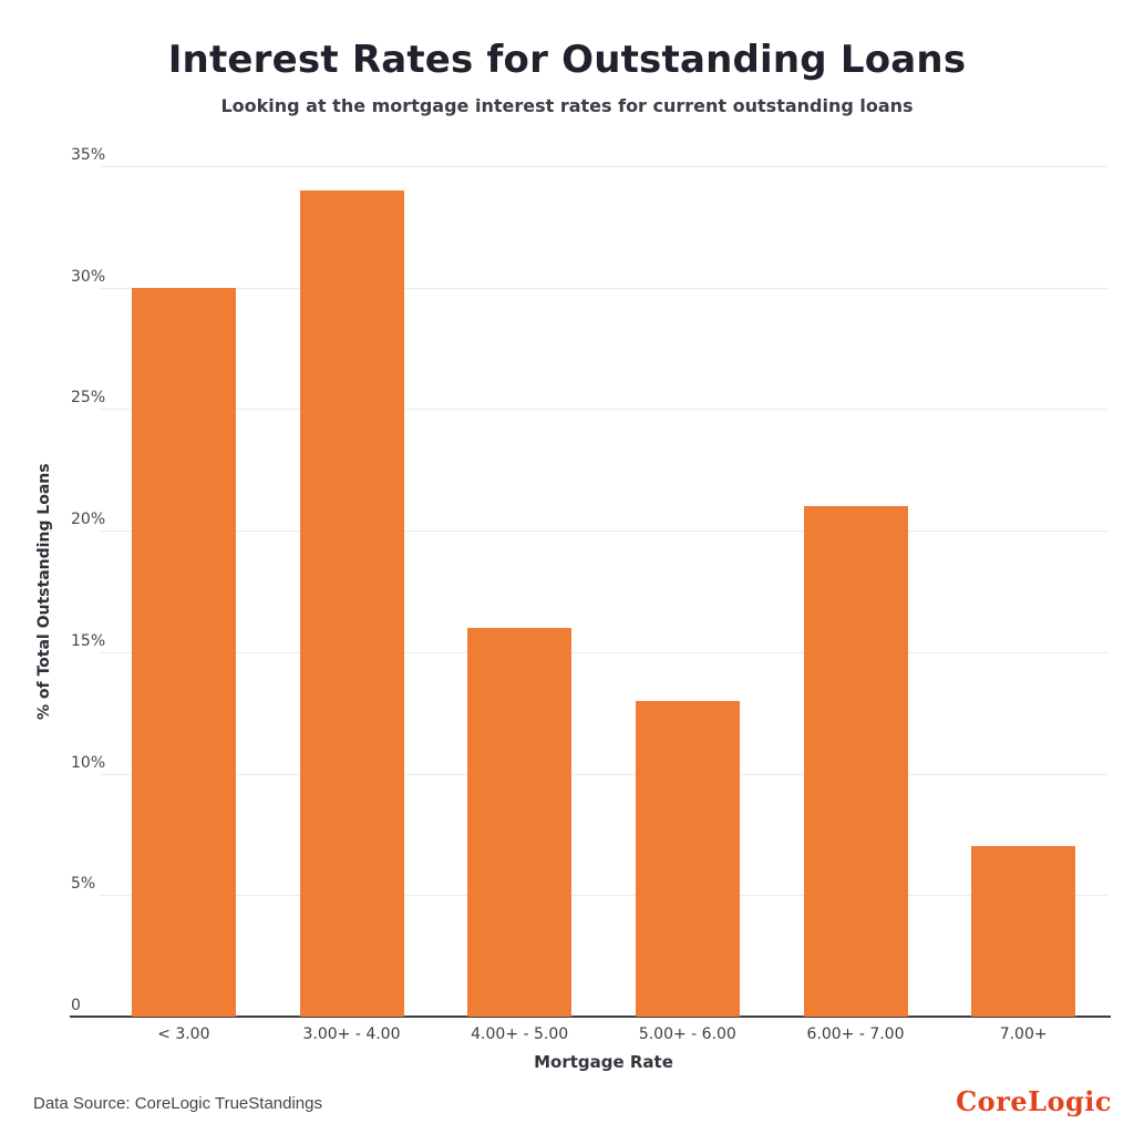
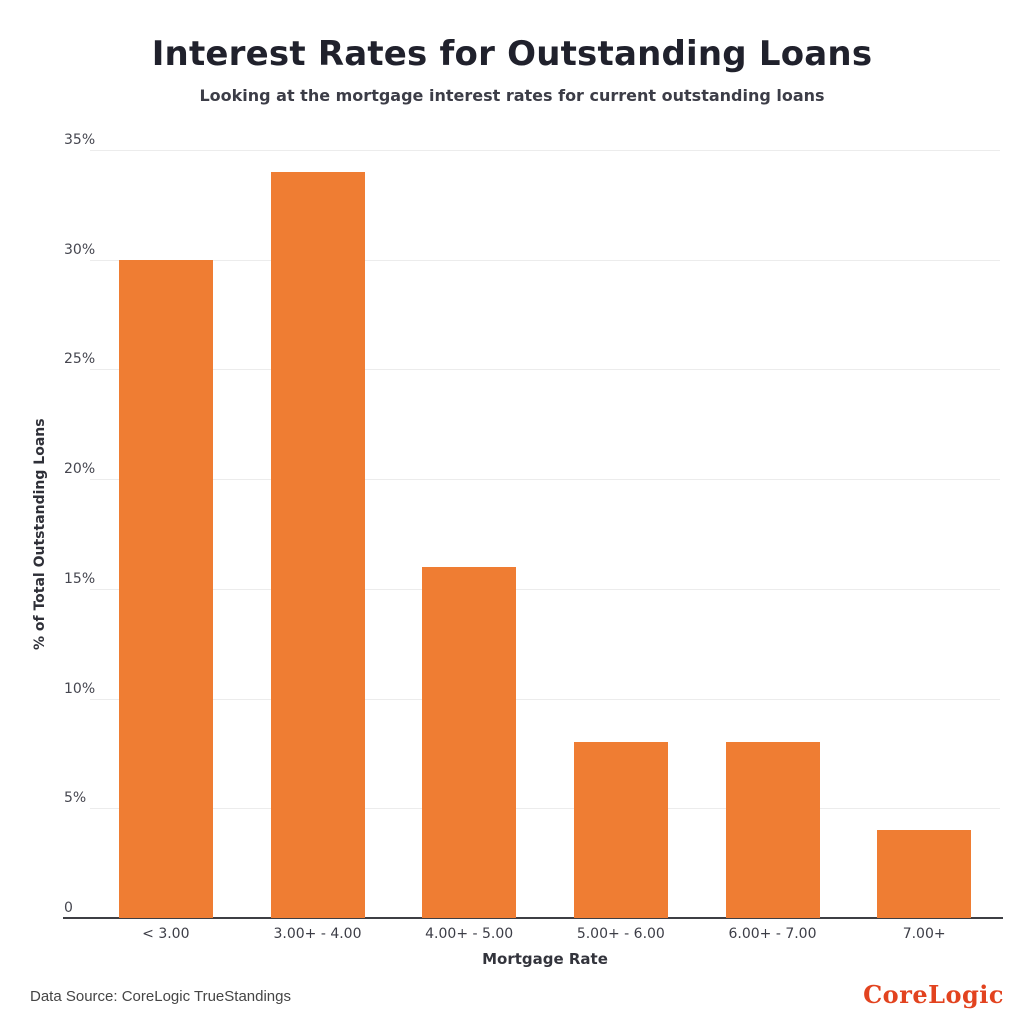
5.00+ - 6.00: 13% -> 8%
6.00+ - 7.00: 21% -> 8%
7.00+: 7% -> 4%
